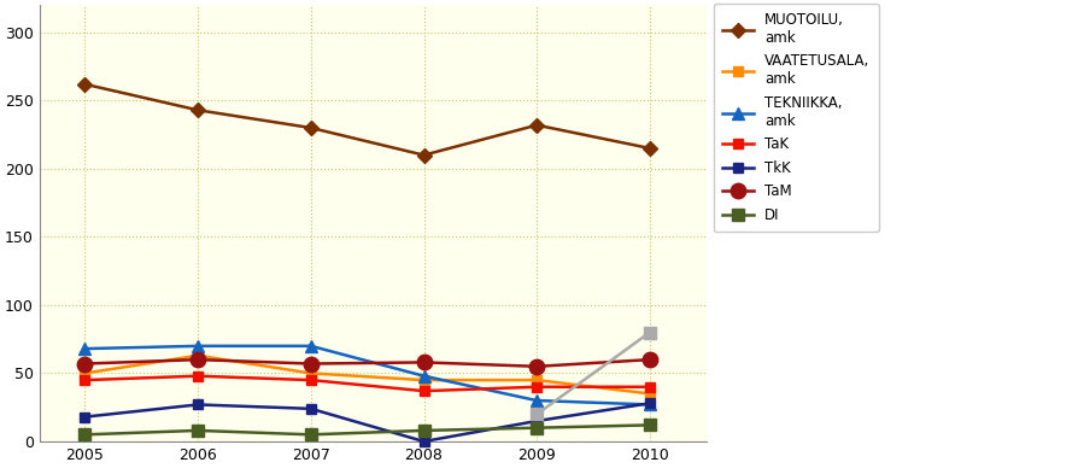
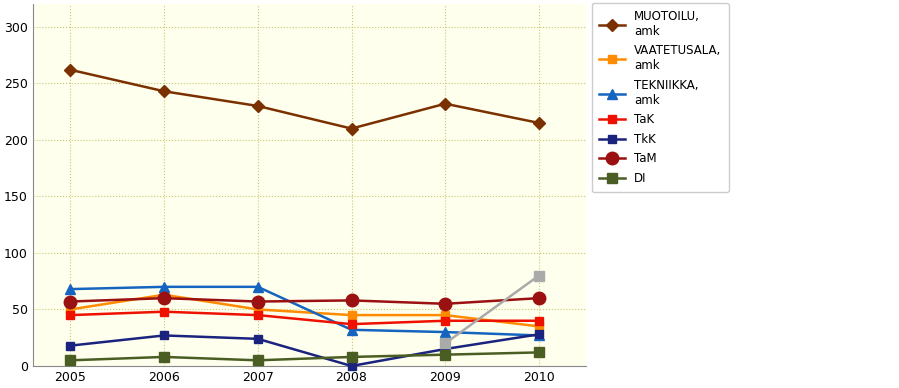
TEKNIIKKA, amk/2008: 48 -> 32
